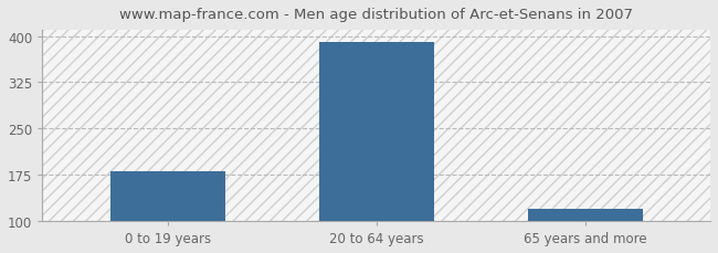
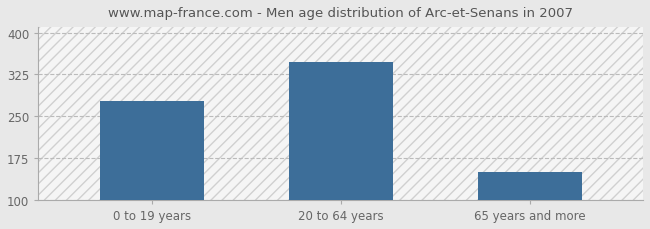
0 to 19 years: 181 -> 278
20 to 64 years: 390 -> 348
65 years and more: 120 -> 150
